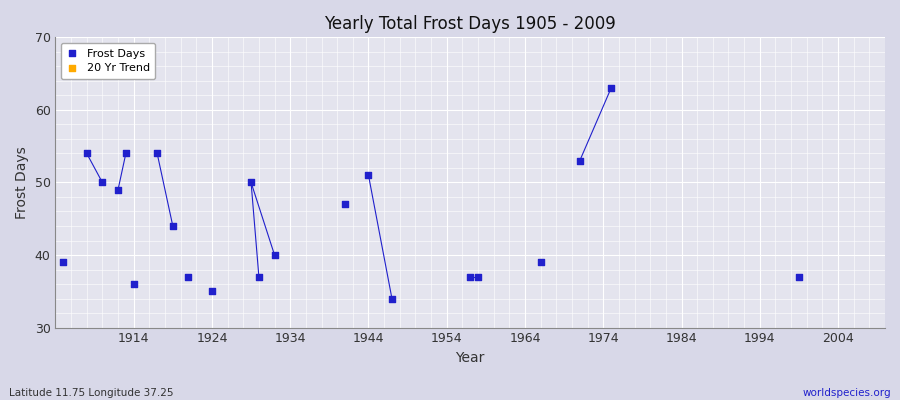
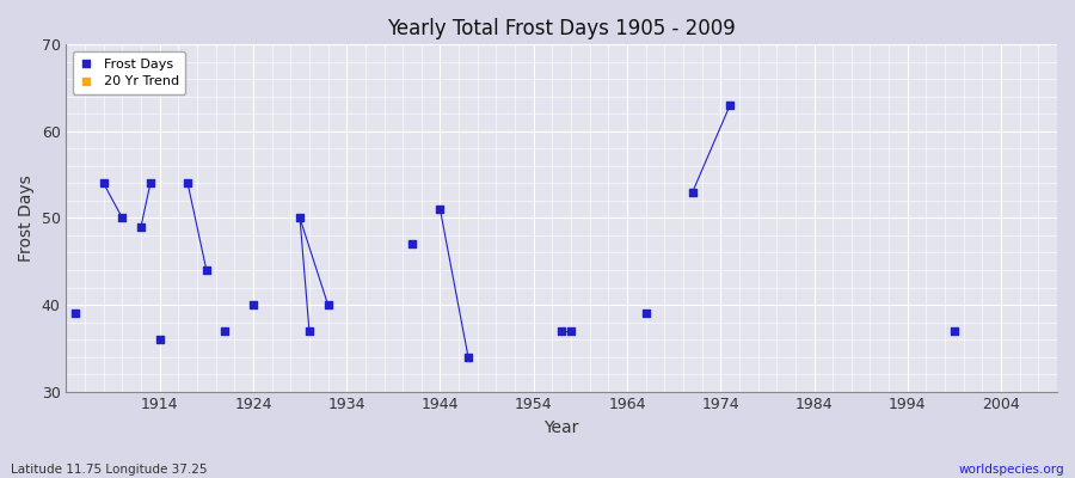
Frost Days/1924: 35 -> 40
